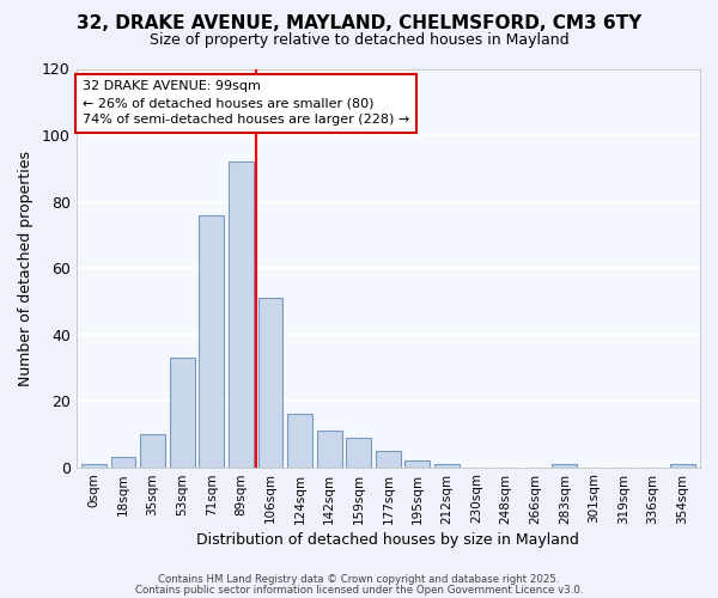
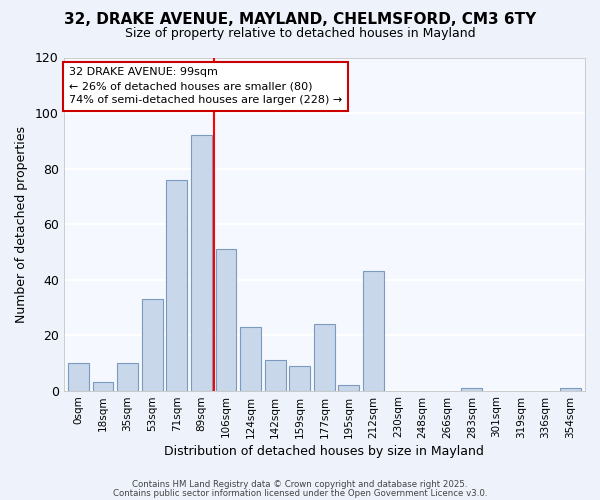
0sqm: 1 -> 10
124sqm: 16 -> 23
177sqm: 5 -> 24
212sqm: 1 -> 43
